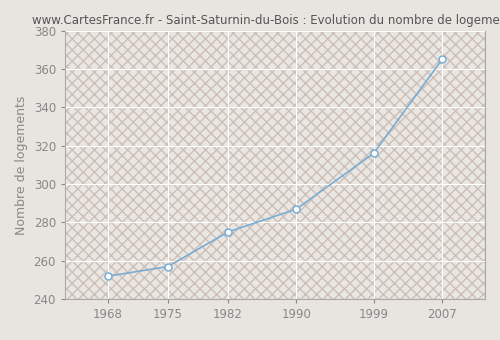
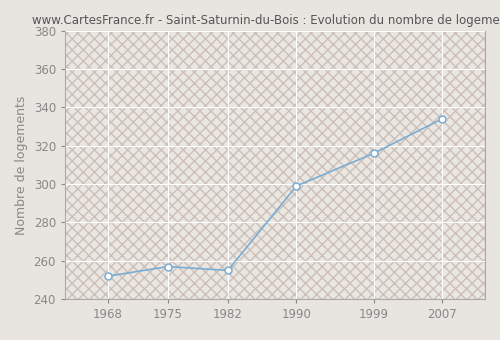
1982: 275 -> 255
1990: 287 -> 299
2007: 365 -> 334
